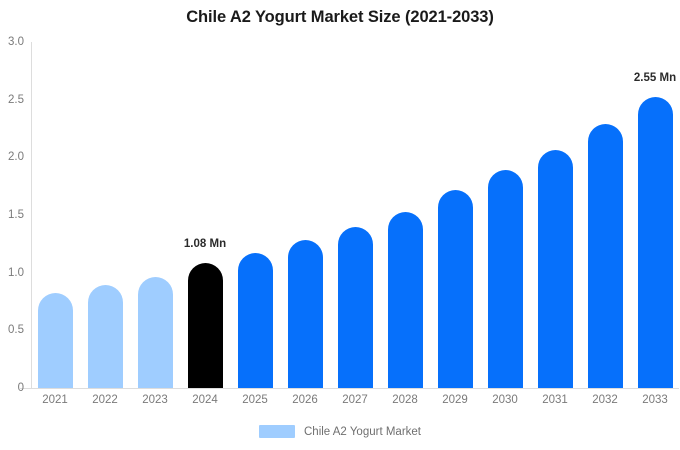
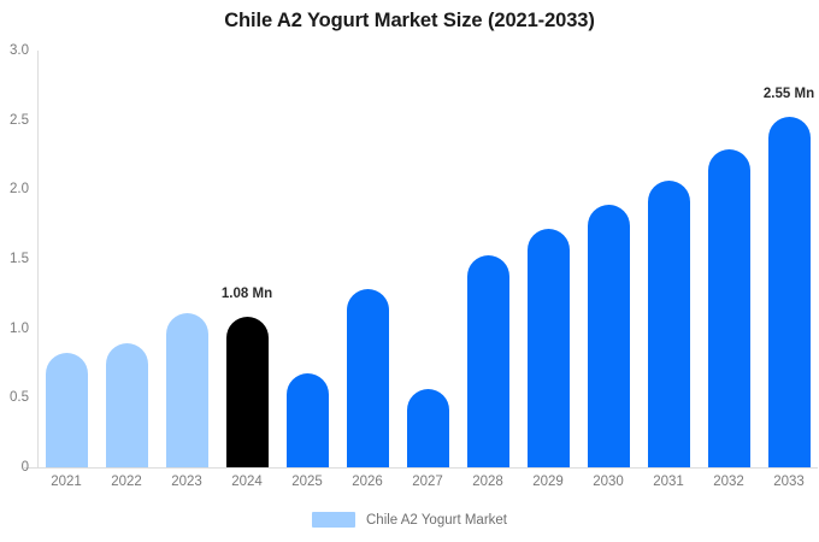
2023: 0.96 -> 1.11
2025: 1.17 -> 0.68
2027: 1.40 -> 0.56
